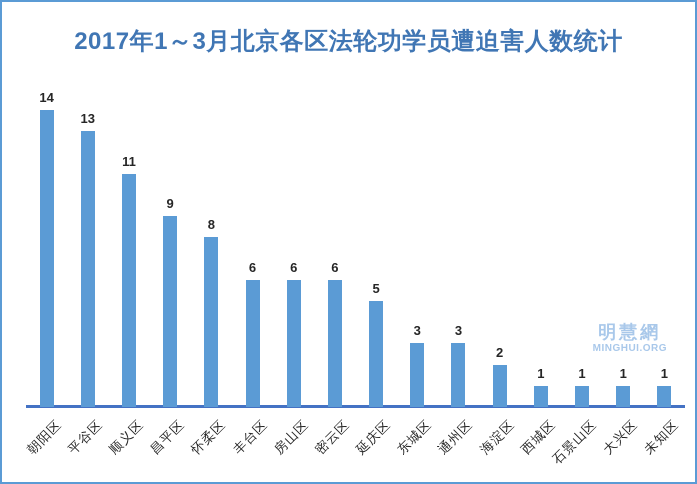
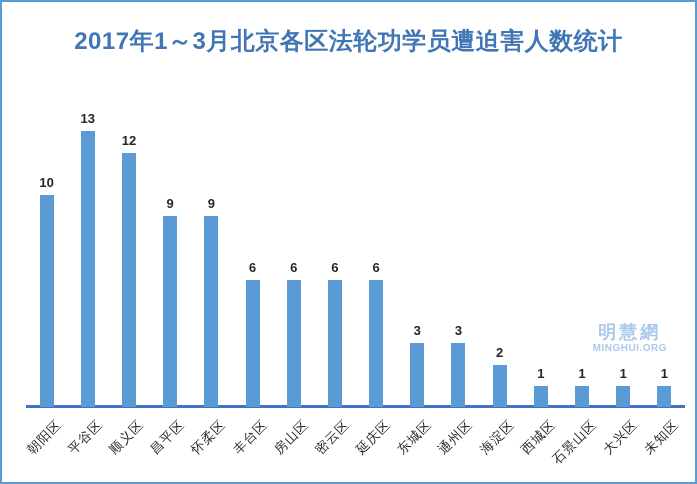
朝阳区: 14 -> 10
顺义区: 11 -> 12
怀柔区: 8 -> 9
延庆区: 5 -> 6
